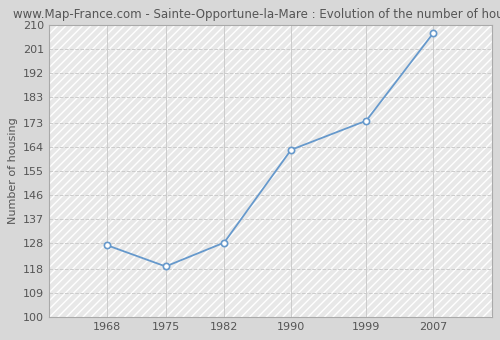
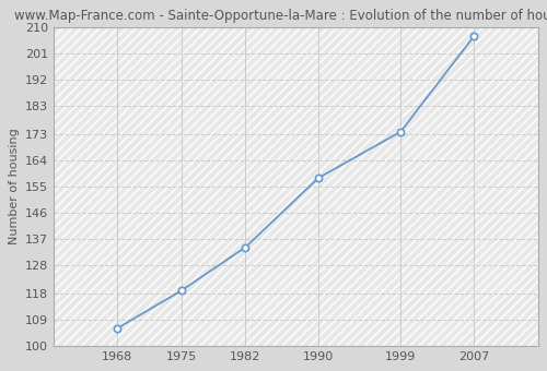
1968: 127 -> 106
1982: 128 -> 134
1990: 163 -> 158
